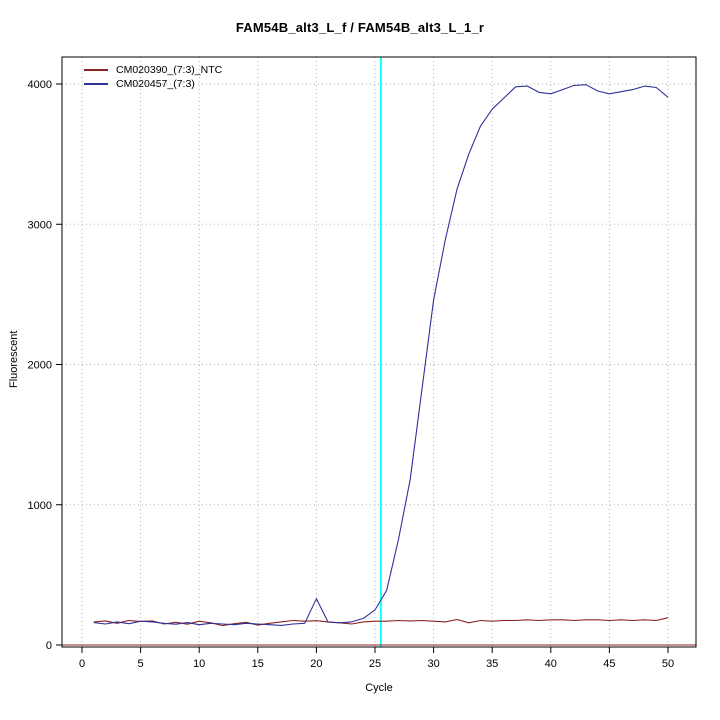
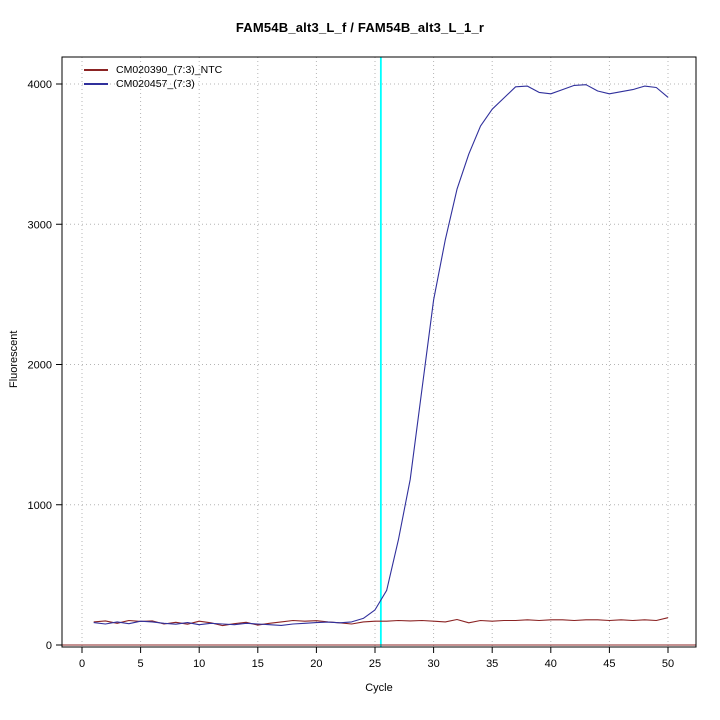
CM020457_(7:3)/20: 330 -> 160
